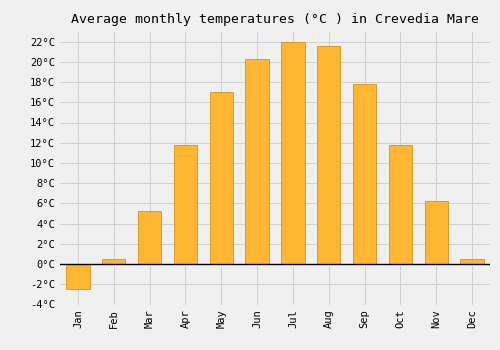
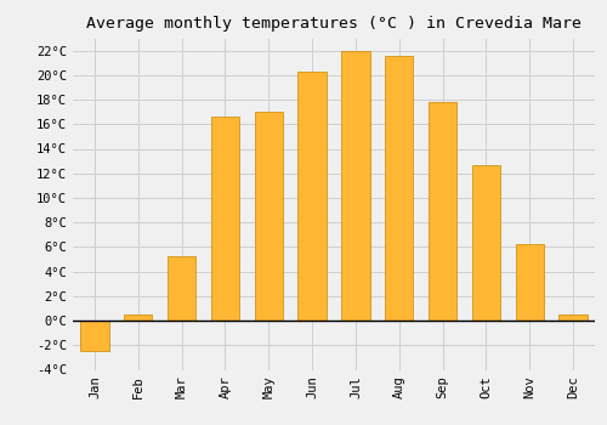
Apr: 11.8°C -> 16.6°C
Oct: 11.8°C -> 12.7°C
